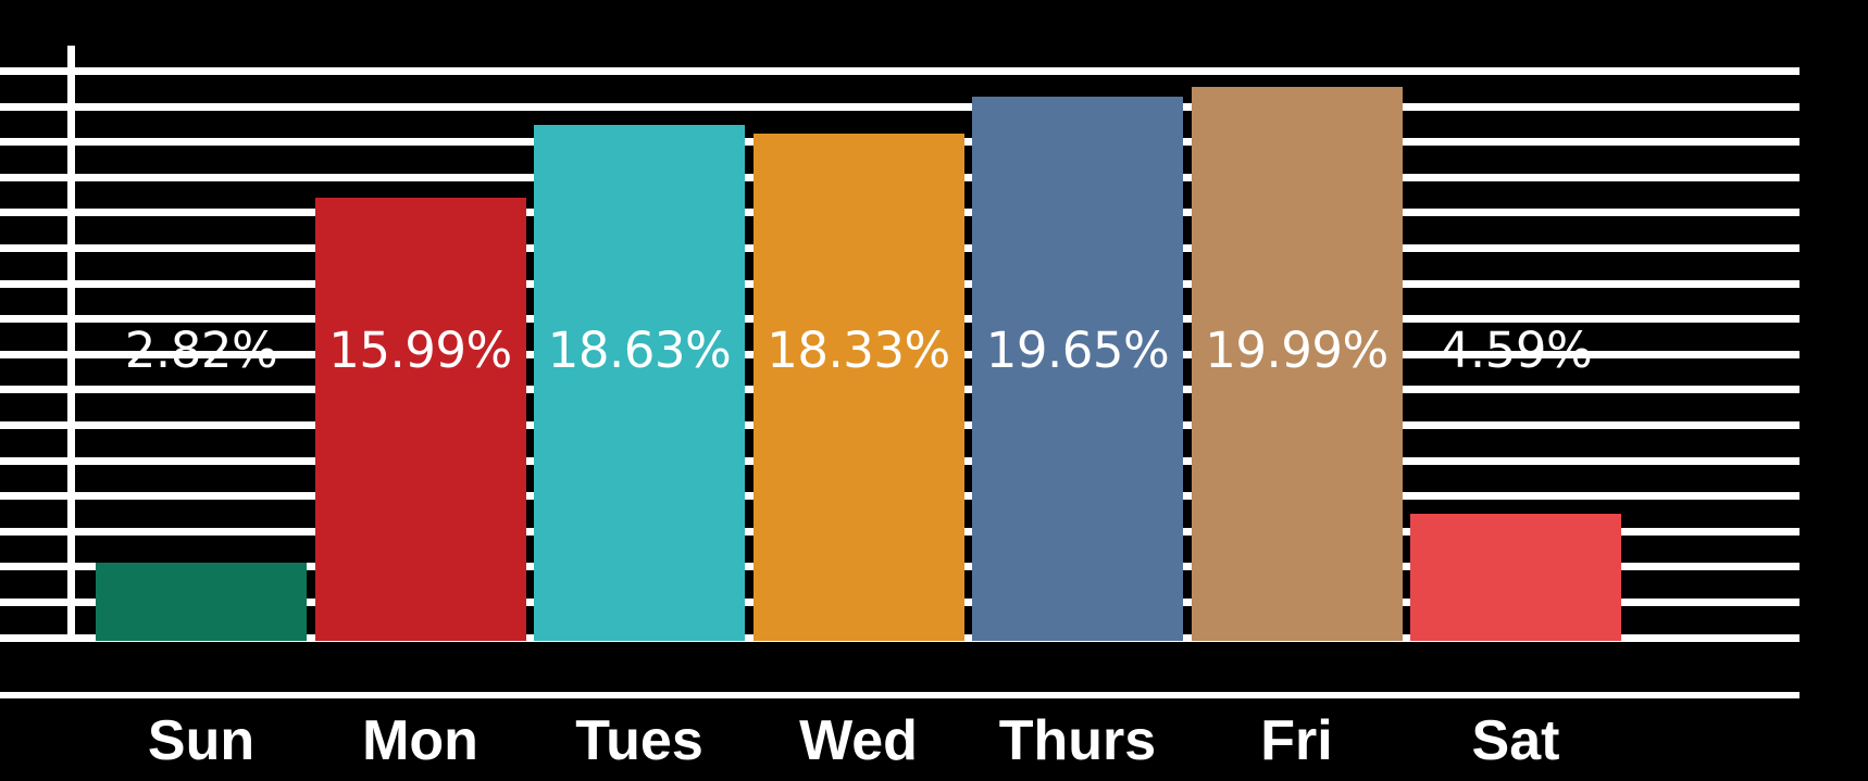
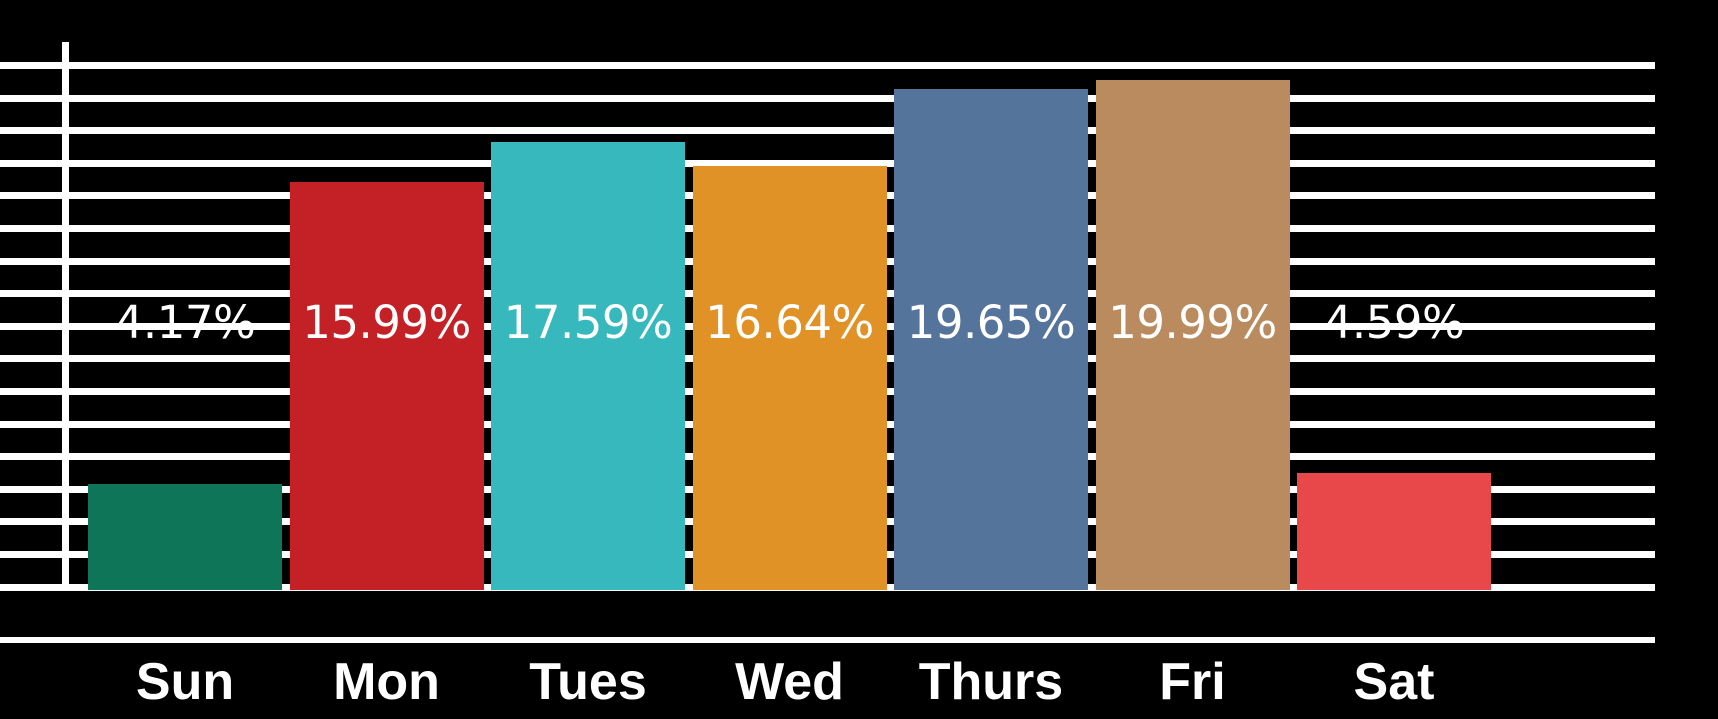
Sun: 2.82% -> 4.17%
Tues: 18.63% -> 17.59%
Wed: 18.33% -> 16.64%
